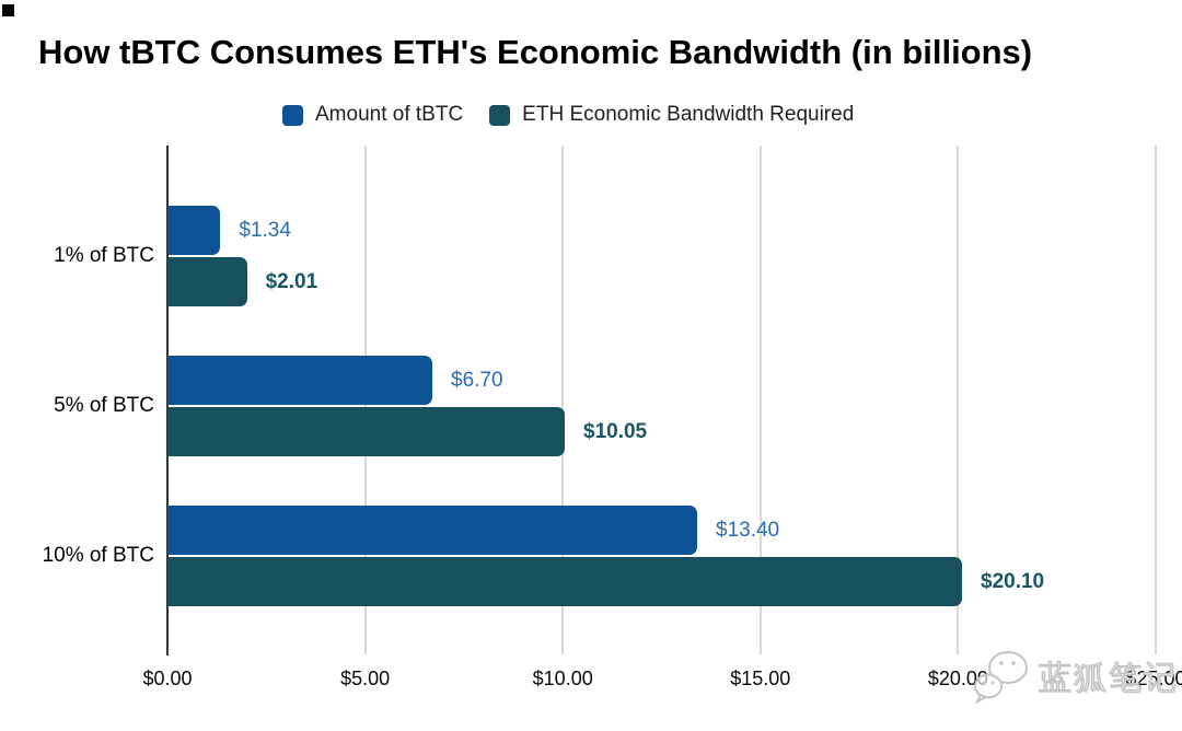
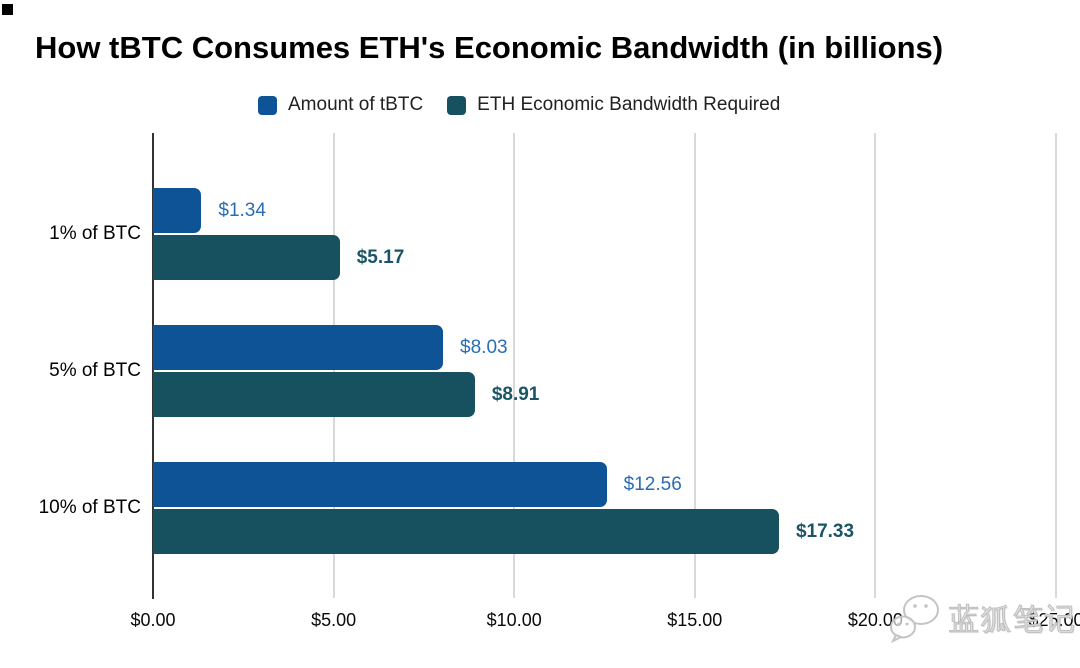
ETH Economic Bandwidth Required/1% of BTC: $2.01 -> $5.17
Amount of tBTC/5% of BTC: $6.70 -> $8.03
ETH Economic Bandwidth Required/5% of BTC: $10.05 -> $8.91
Amount of tBTC/10% of BTC: $13.40 -> $12.56
ETH Economic Bandwidth Required/10% of BTC: $20.10 -> $17.33
